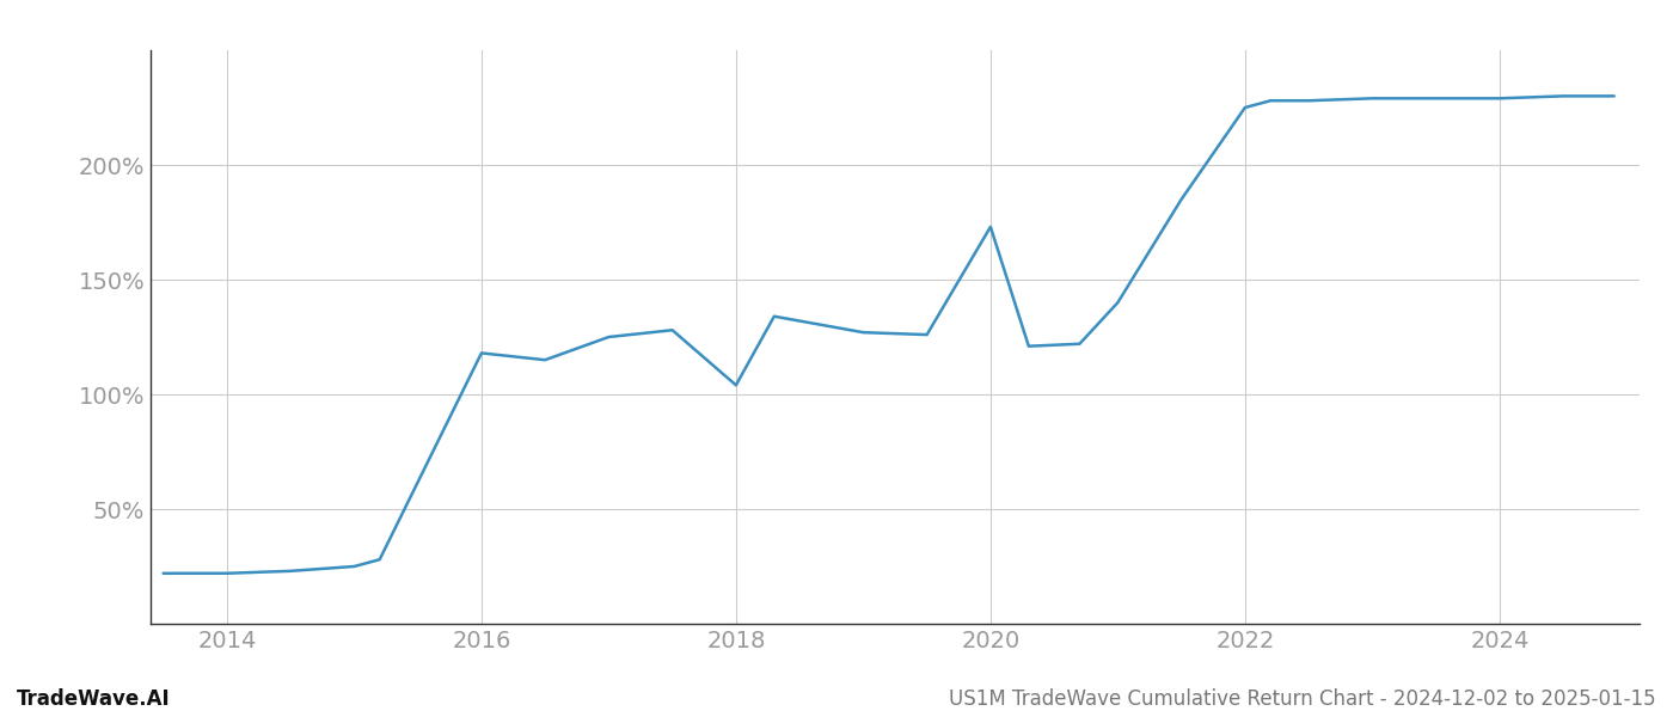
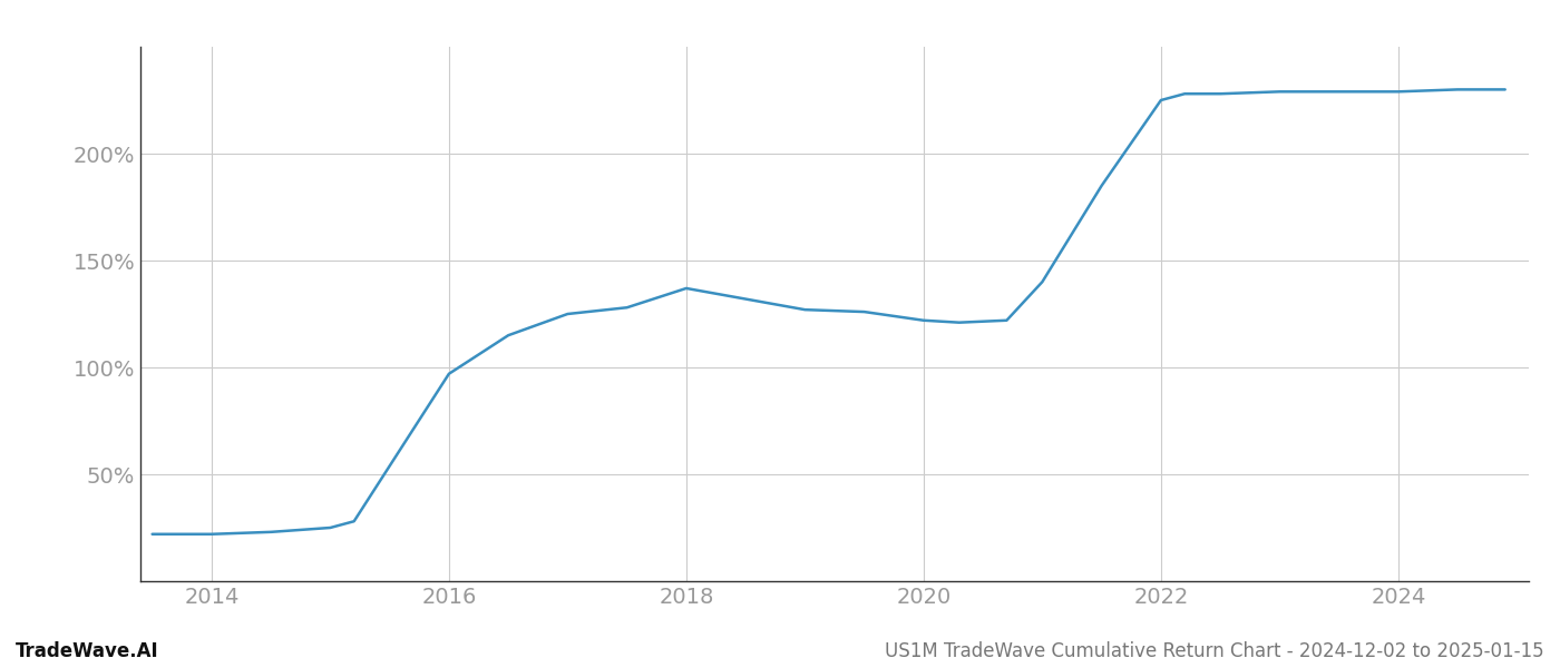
2016: 118% -> 97%
2018: 104% -> 137%
2020: 173% -> 122%
